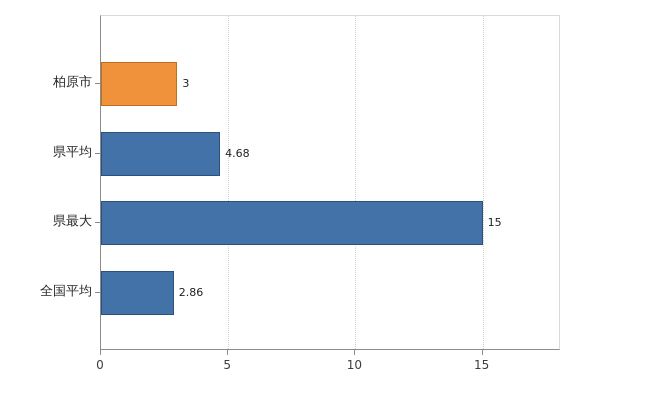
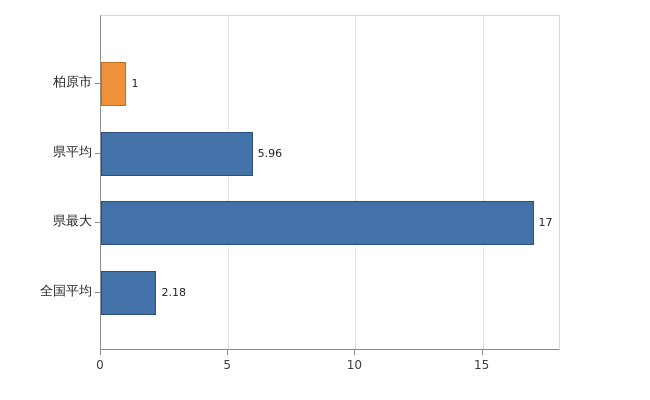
柏原市: 3 -> 1
県平均: 4.68 -> 5.96
県最大: 15 -> 17
全国平均: 2.86 -> 2.18
